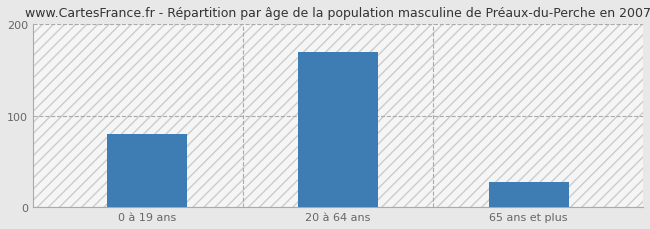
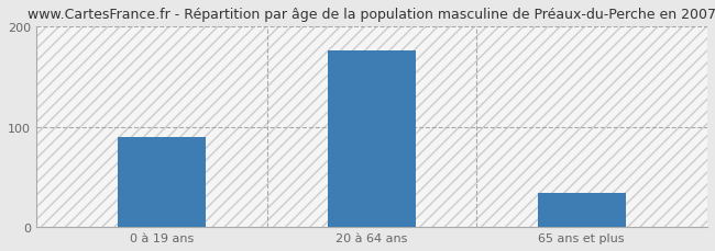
0 à 19 ans: 80 -> 90
20 à 64 ans: 170 -> 176
65 ans et plus: 28 -> 34
